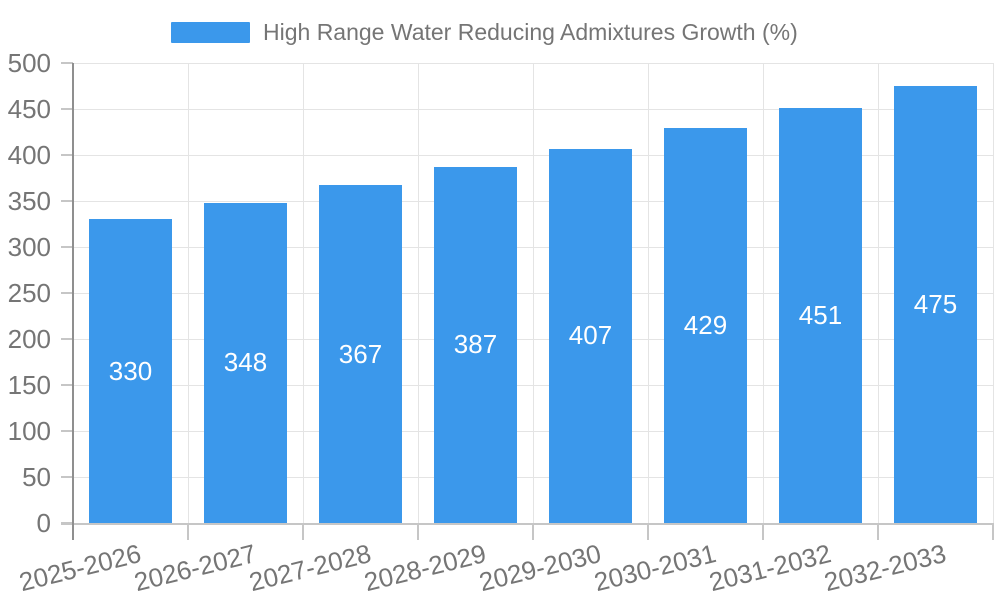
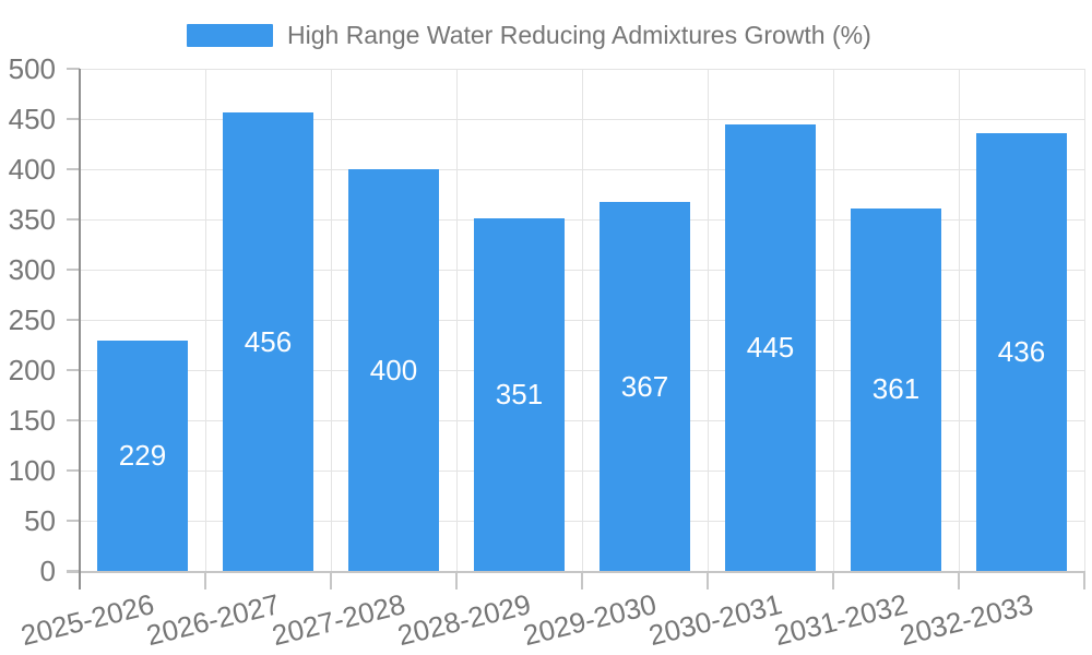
2025-2026: 330 -> 229
2026-2027: 348 -> 456
2027-2028: 367 -> 400
2028-2029: 387 -> 351
2029-2030: 407 -> 367
2030-2031: 429 -> 445
2031-2032: 451 -> 361
2032-2033: 475 -> 436
